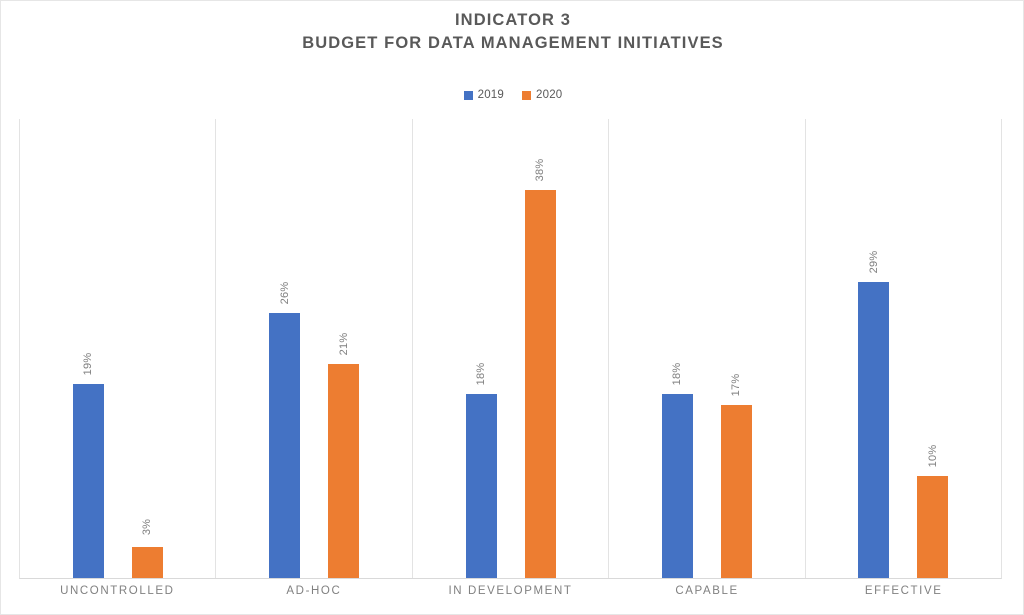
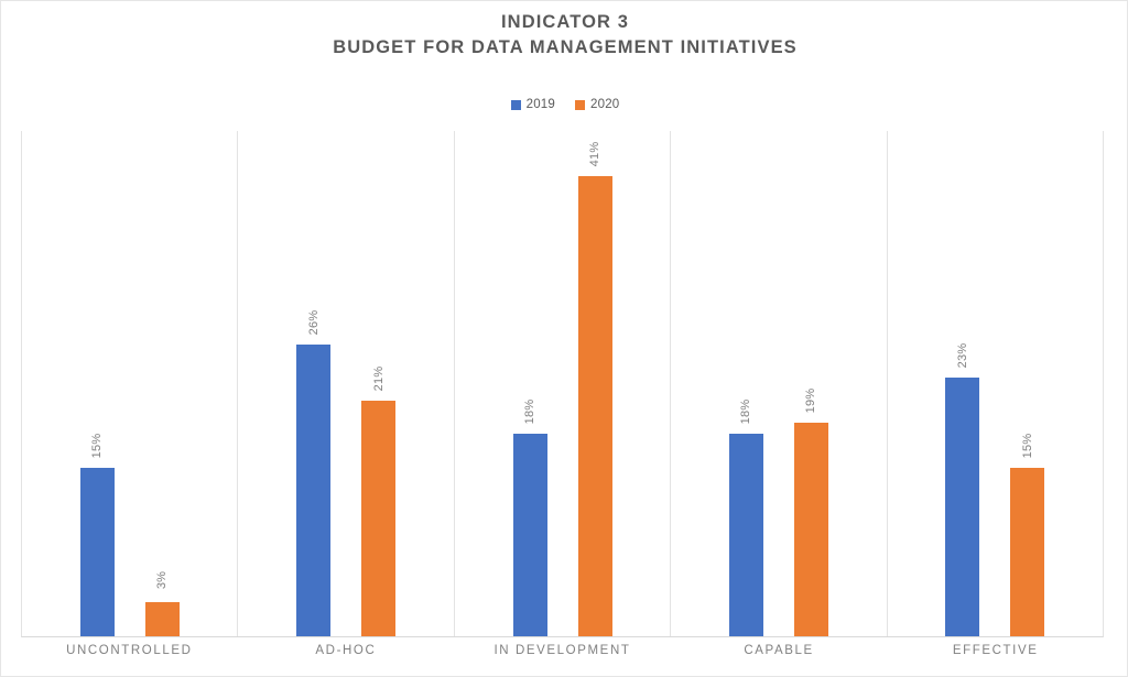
2019/UNCONTROLLED: 19% -> 15%
2020/IN DEVELOPMENT: 38% -> 41%
2020/CAPABLE: 17% -> 19%
2019/EFFECTIVE: 29% -> 23%
2020/EFFECTIVE: 10% -> 15%
